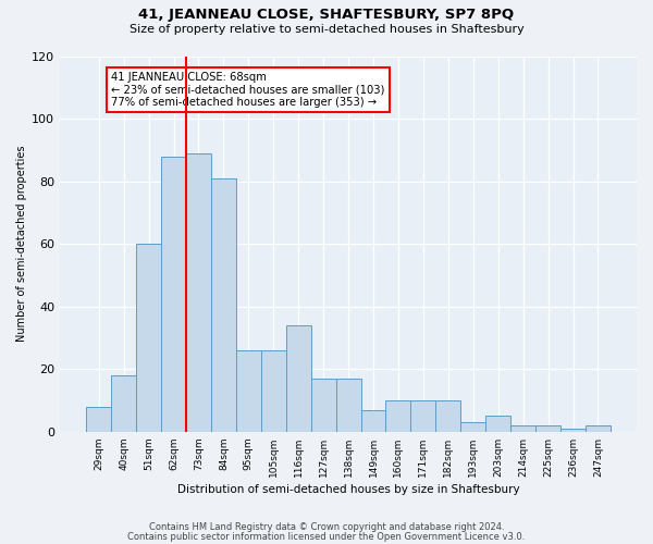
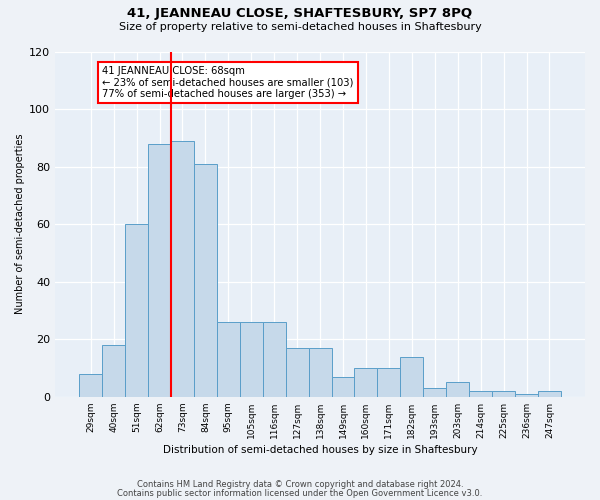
116sqm: 34 -> 26
182sqm: 10 -> 14
